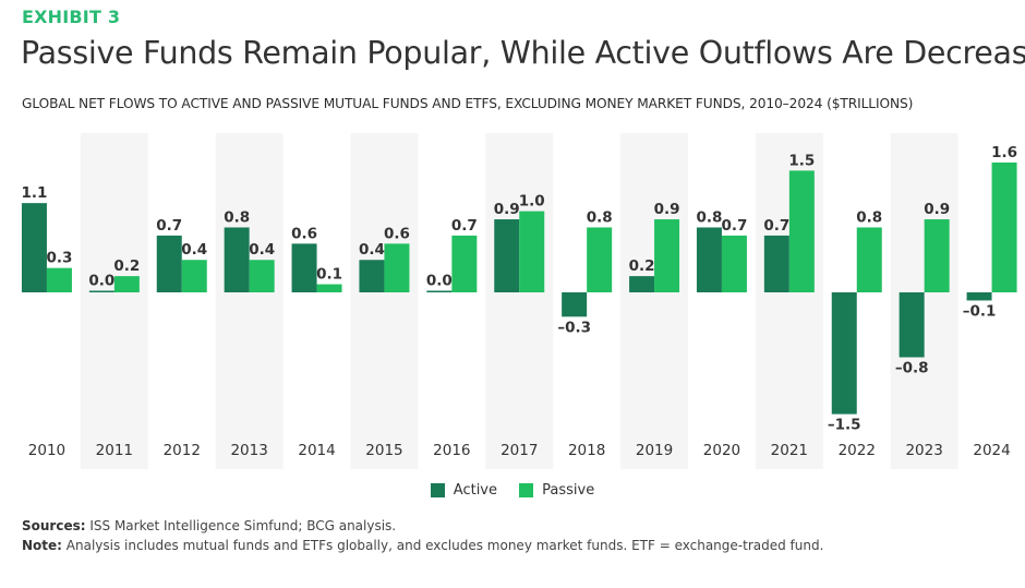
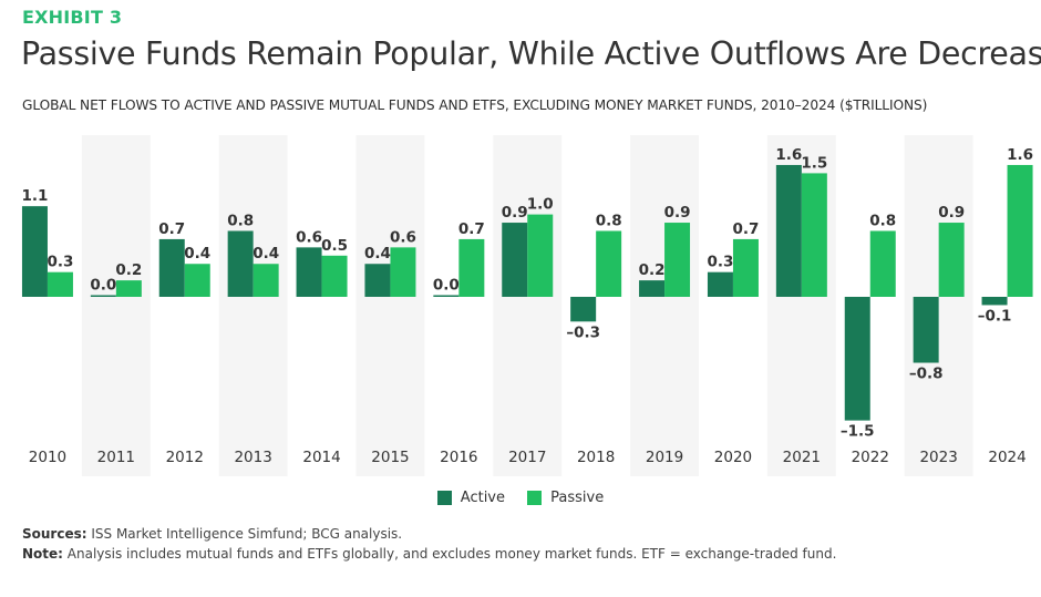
Passive/2014: 0.1 -> 0.5
Active/2020: 0.8 -> 0.3
Active/2021: 0.7 -> 1.6
